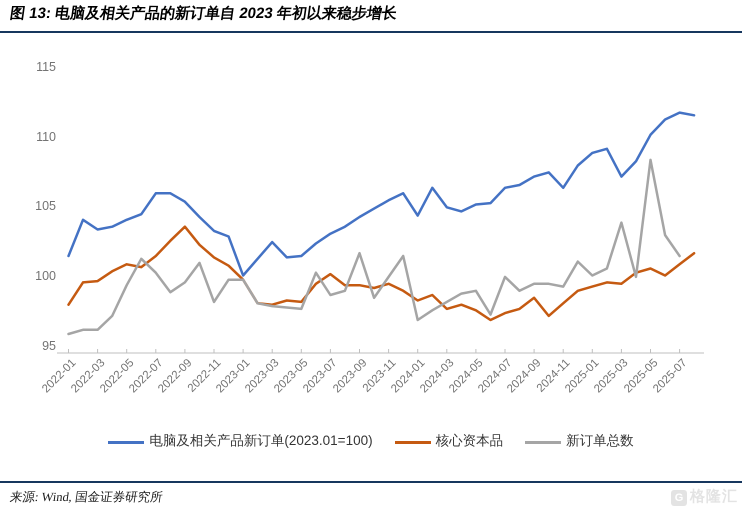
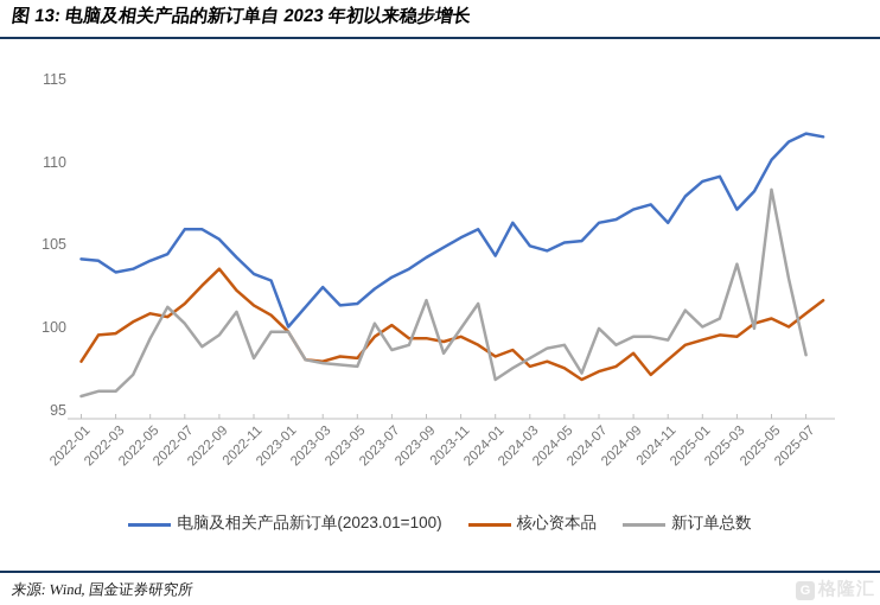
电脑及相关产品新订单(2023.01=100)/2022-01: 101.5 -> 104.2
新订单总数/2025-07: 101.5 -> 98.4
